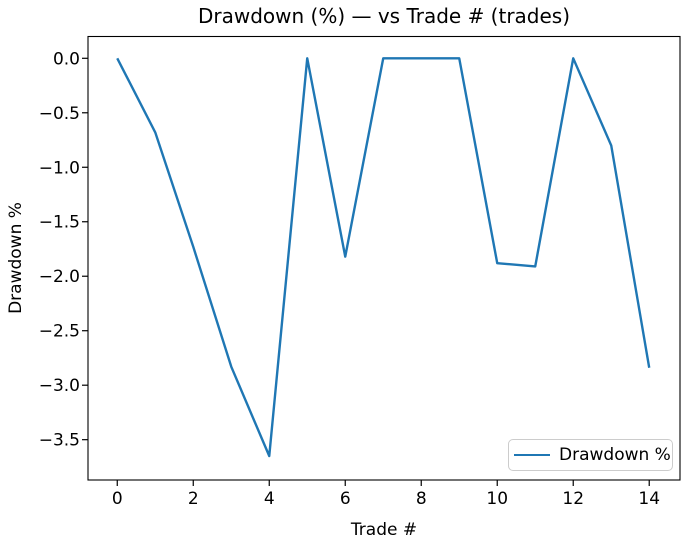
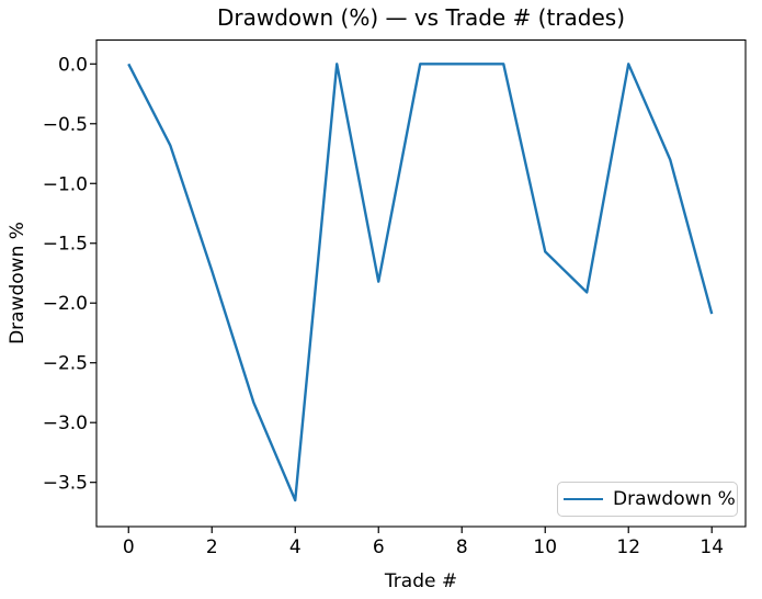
10: -1.88 -> -1.57
14: -2.84 -> -2.09
